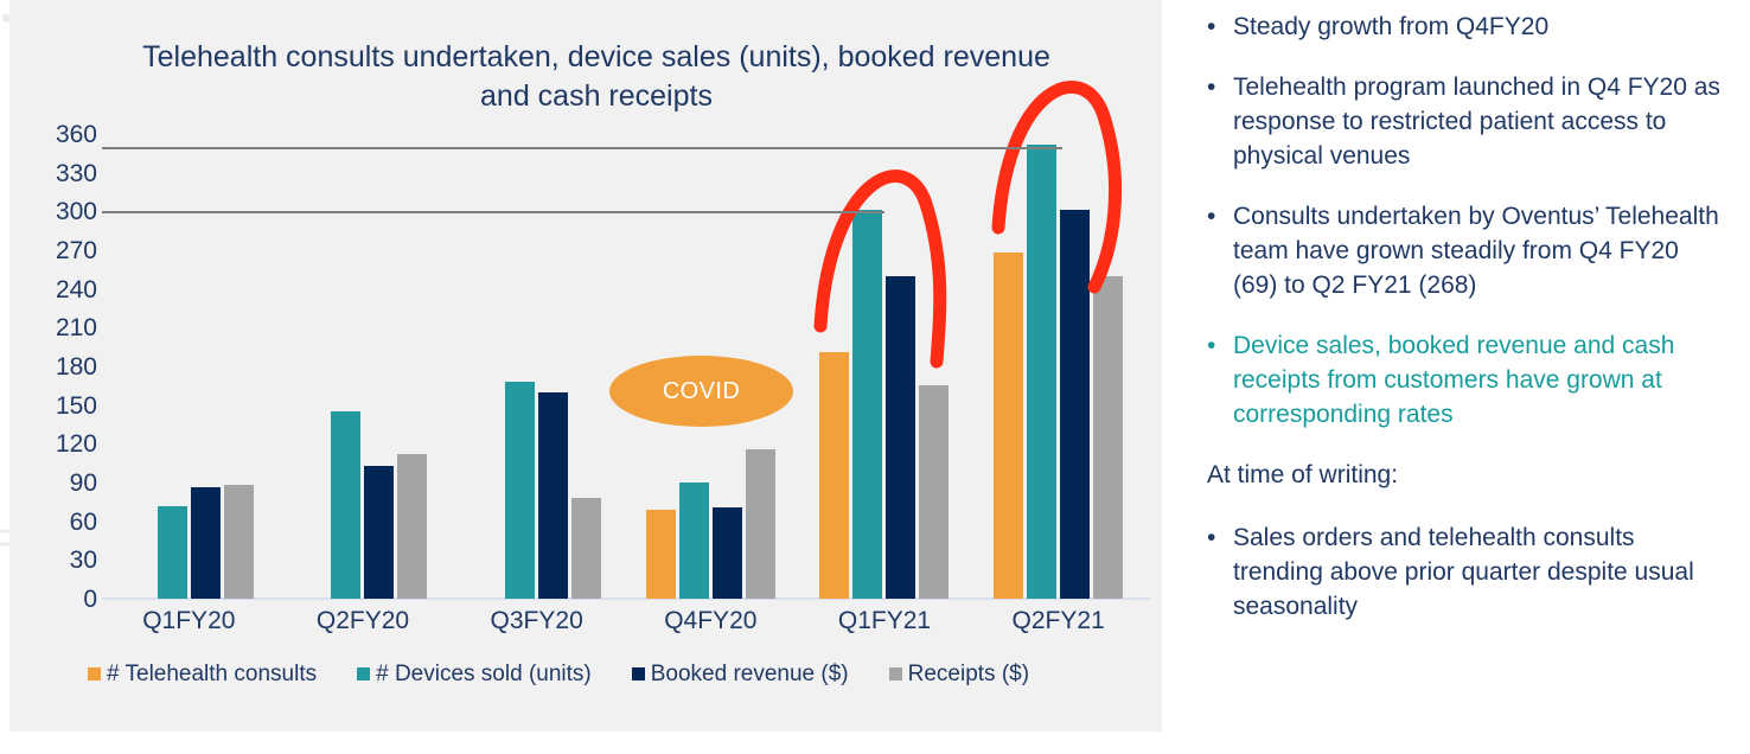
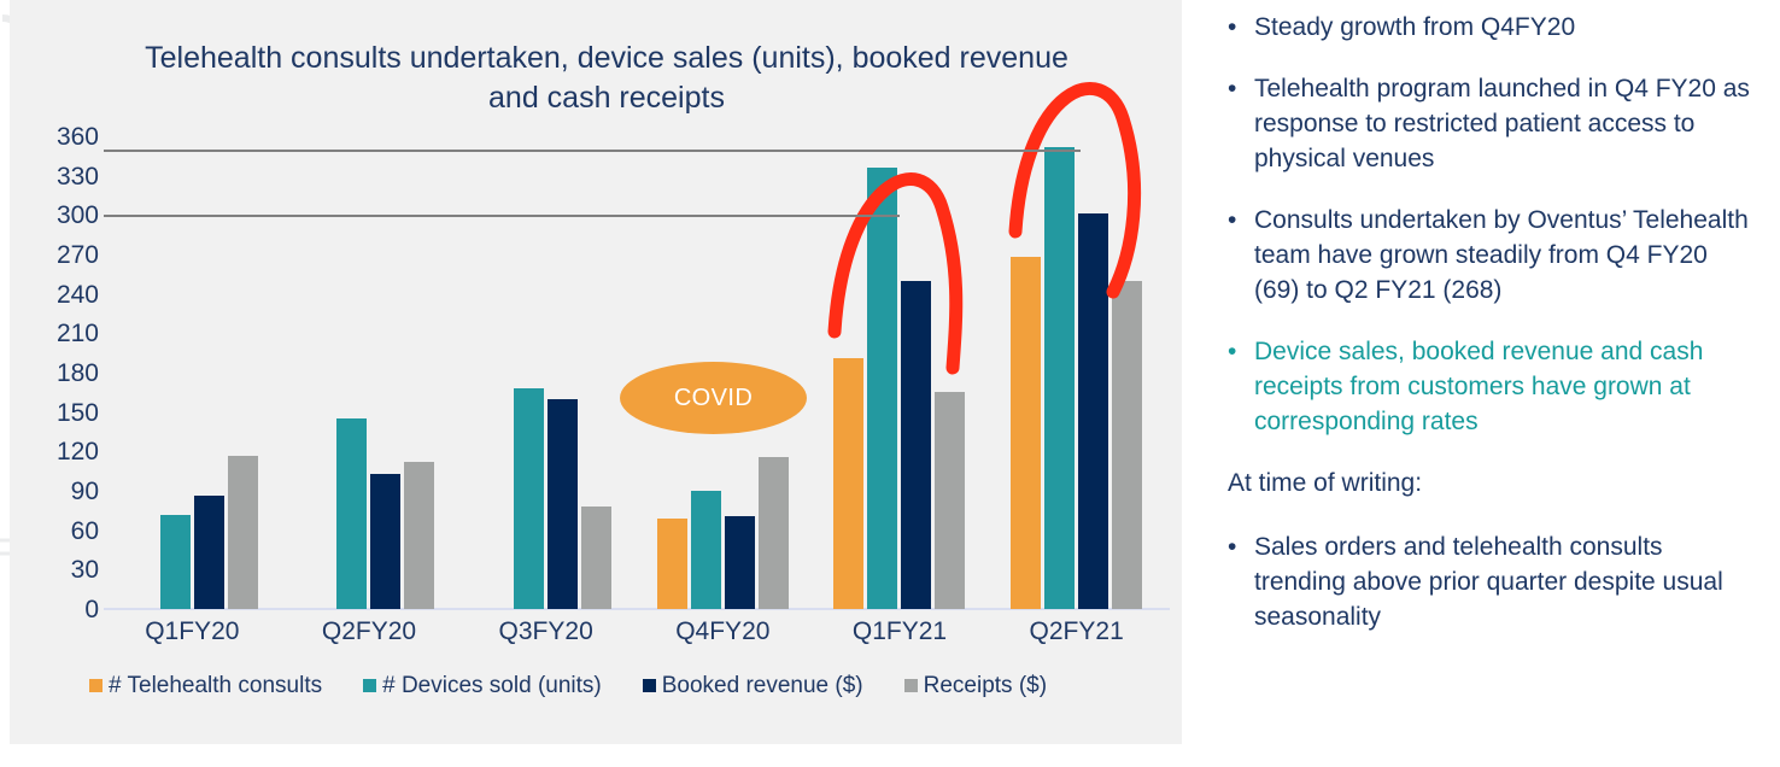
Receipts ($)/Q1FY20: 88 -> 117
# Devices sold (units)/Q1FY21: 301 -> 336
